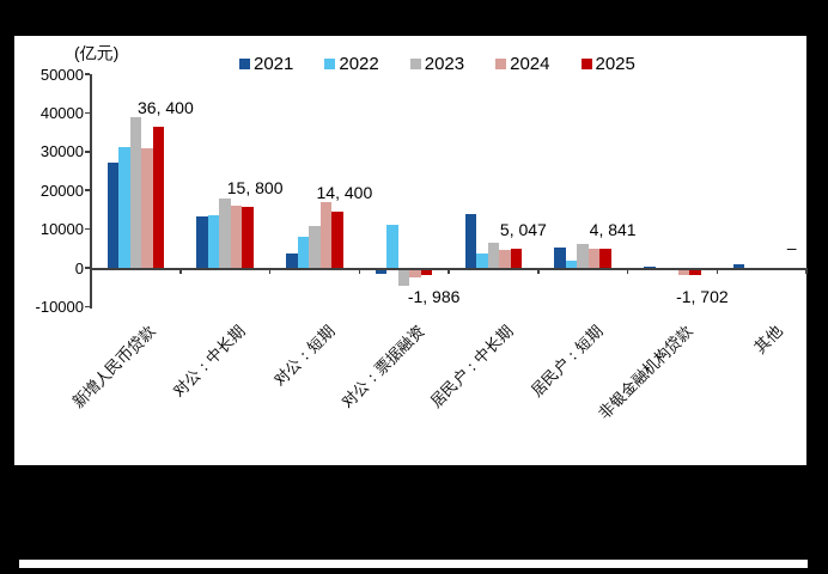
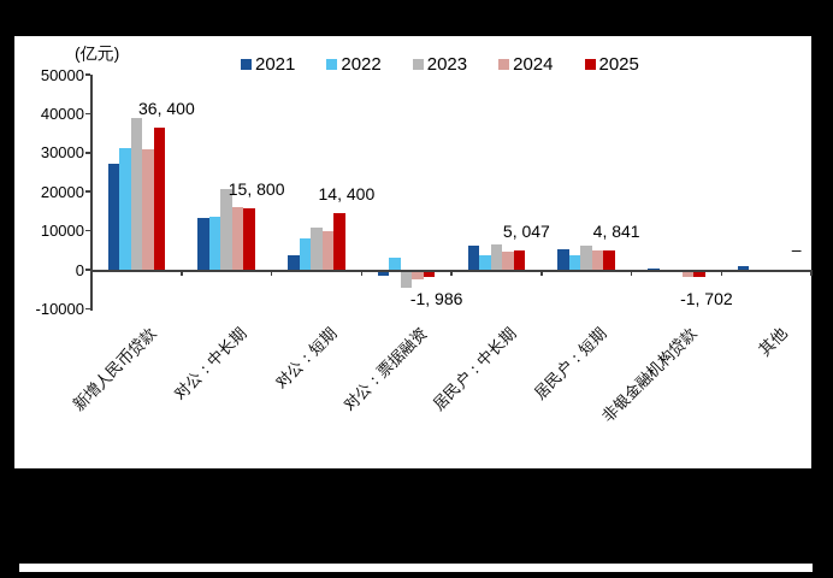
2023/对公：中长期: 18000 -> 21000
2024/对公：短期: 17000 -> 10000
2022/对公：票据融资: 11000 -> 3000
2021/居民户：中长期: 14000 -> 6000
2022/居民户：短期: 2000 -> 4000
